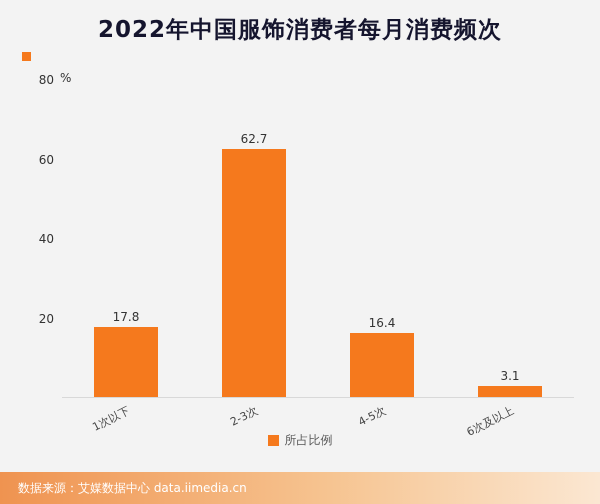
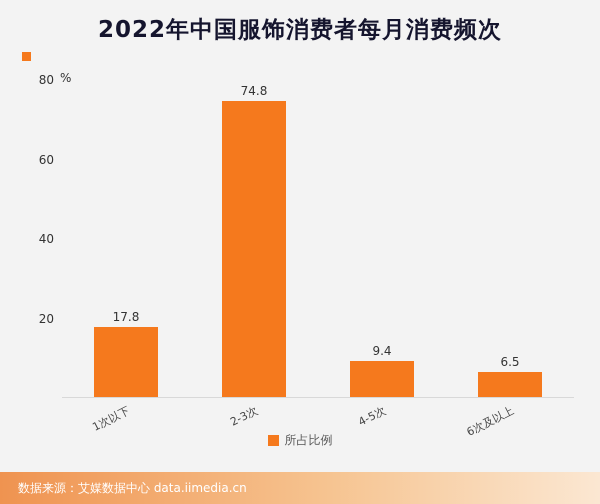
2-3次: 62.7 -> 74.8
4-5次: 16.4 -> 9.4
6次及以上: 3.1 -> 6.5
